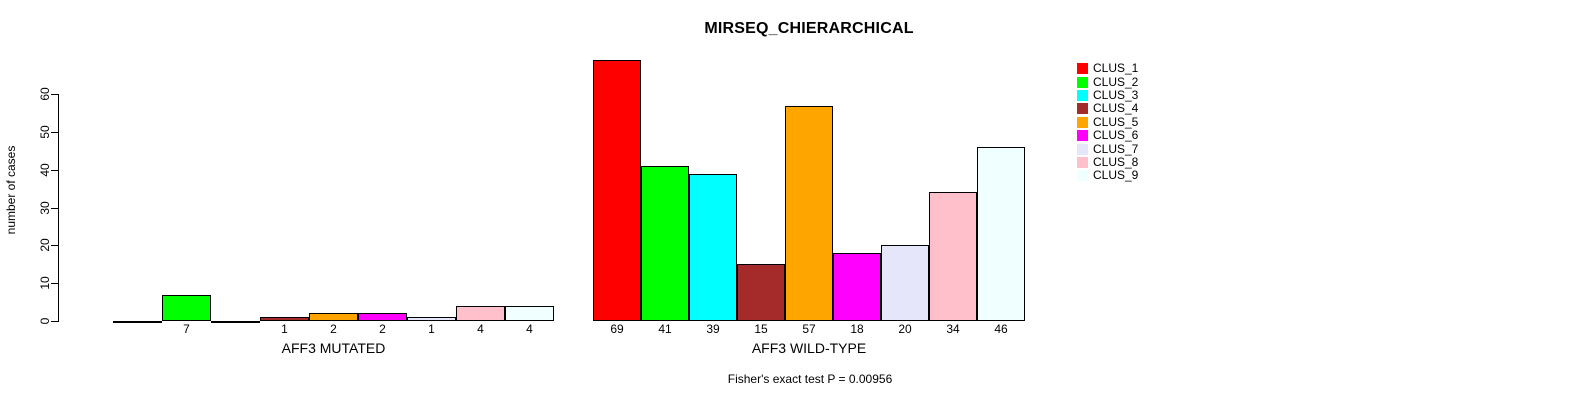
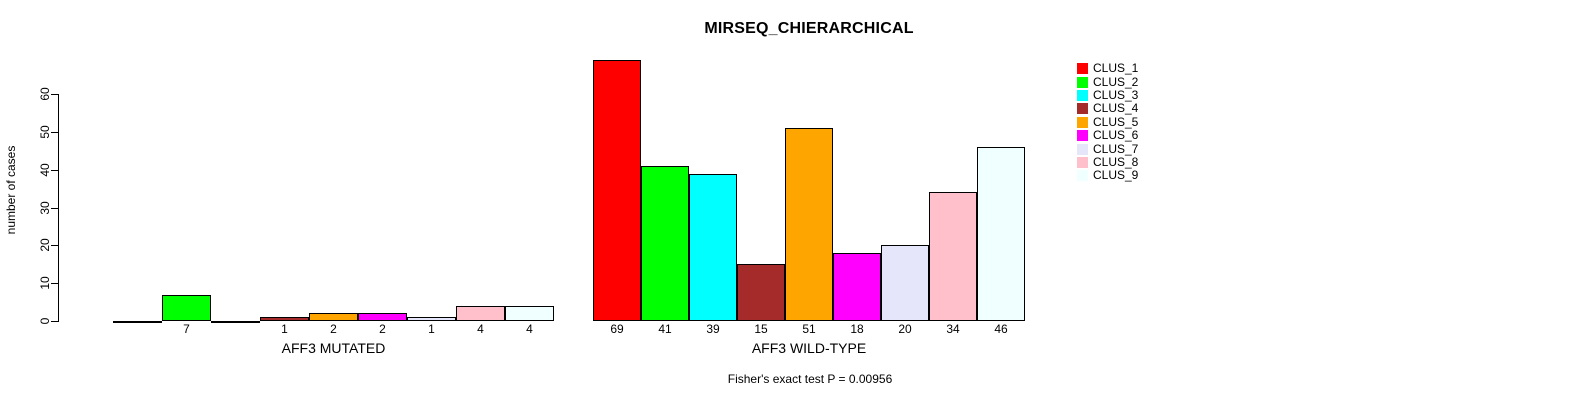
CLUS_5/AFF3 WILD-TYPE: 57 -> 51
